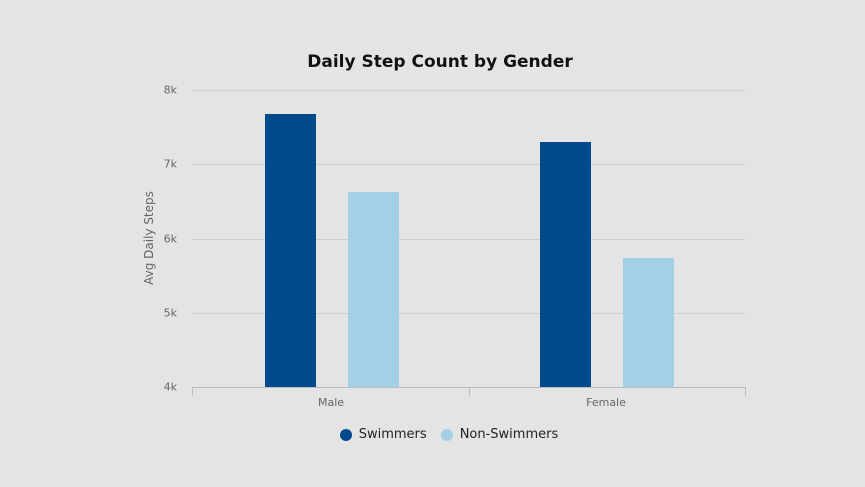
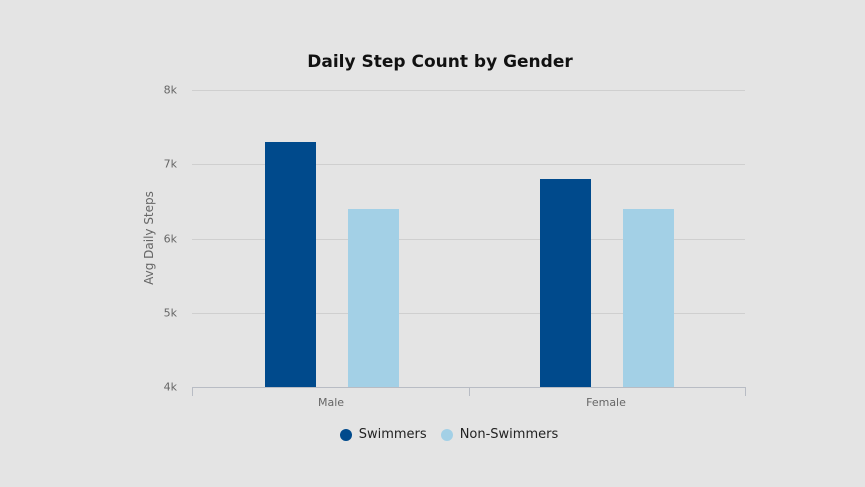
Swimmers/Male: 7.7k -> 7.3k
Non-Swimmers/Male: 6.6k -> 6.4k
Swimmers/Female: 7.3k -> 6.8k
Non-Swimmers/Female: 5.7k -> 6.4k
